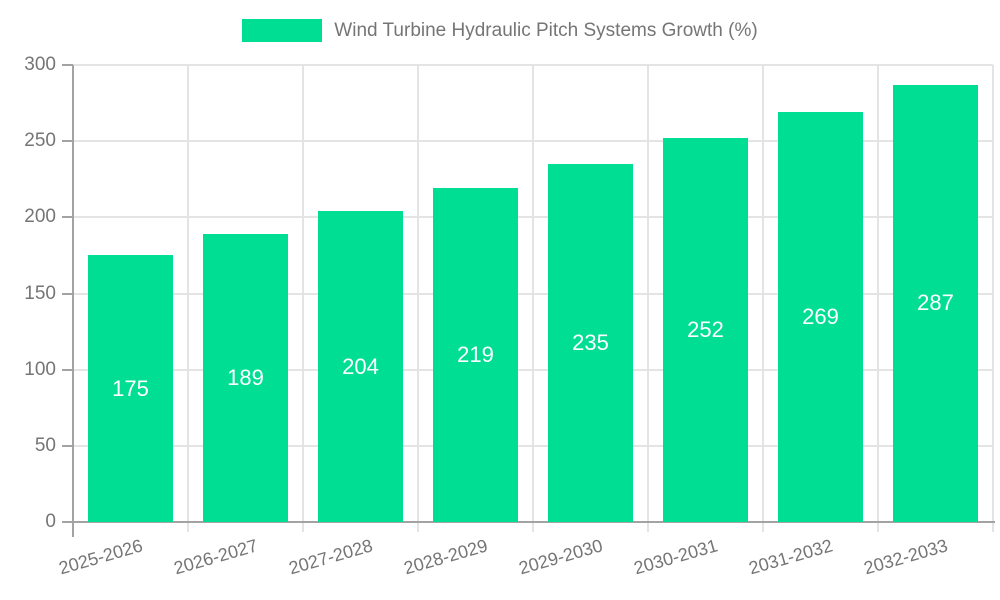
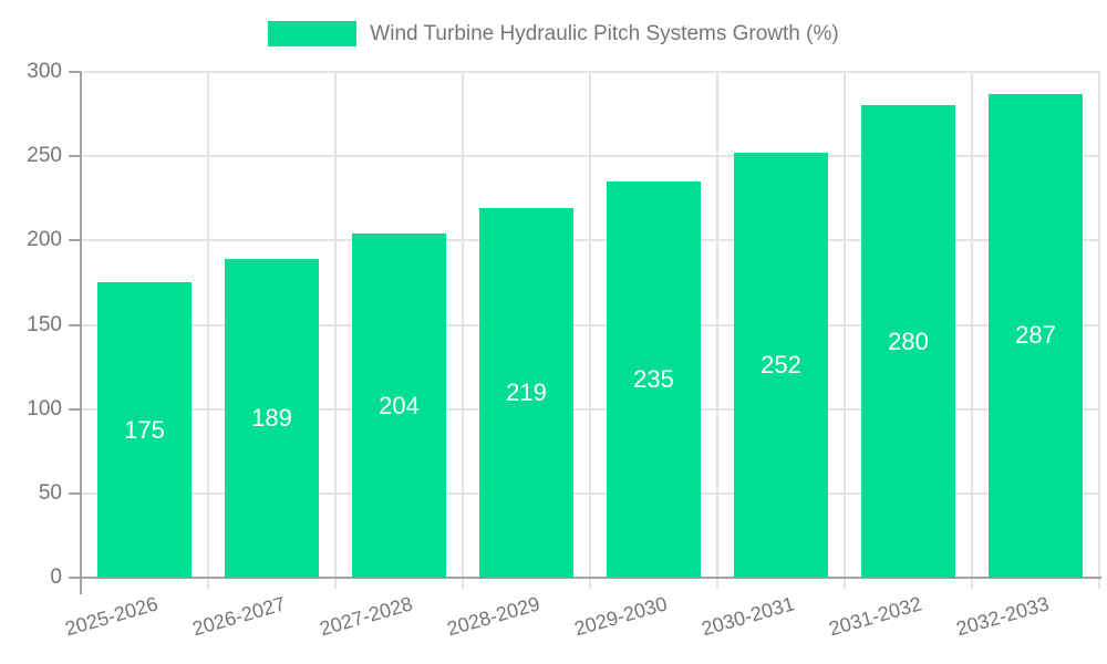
2031-2032: 269 -> 280
